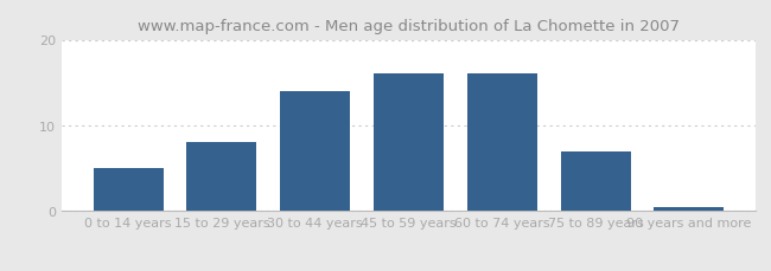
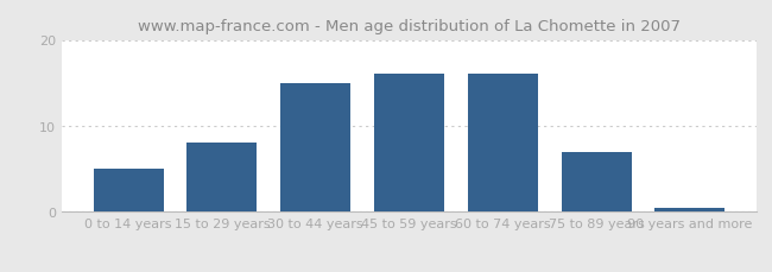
30 to 44 years: 14.0 -> 15.0
